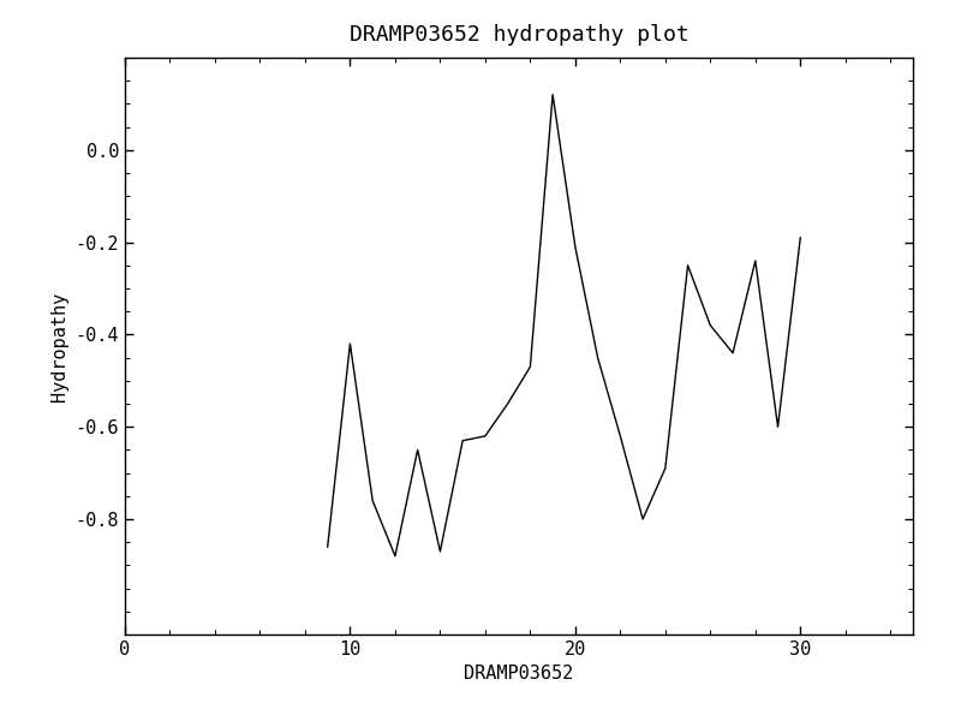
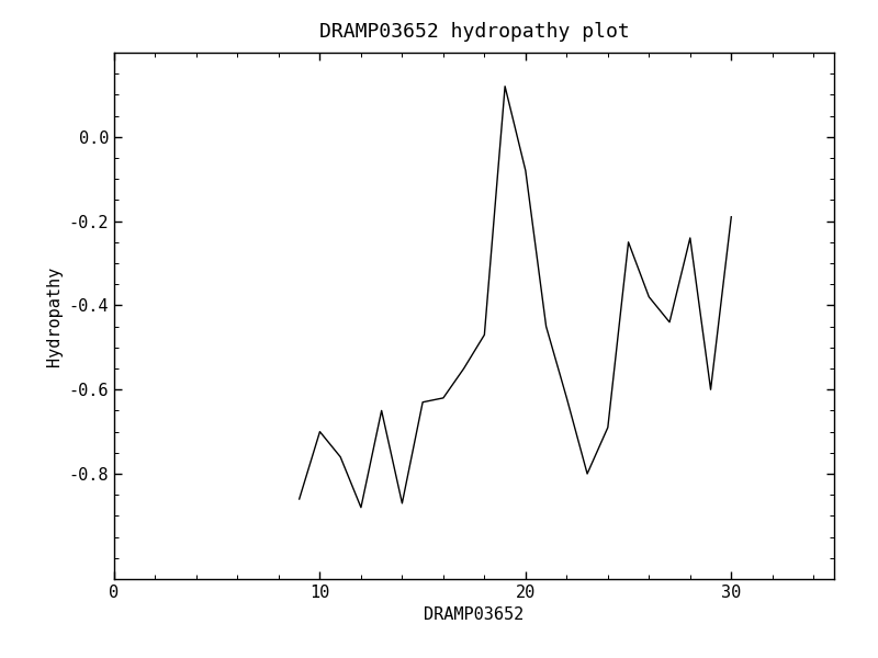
10: -0.42 -> -0.70
20: -0.21 -> -0.08
